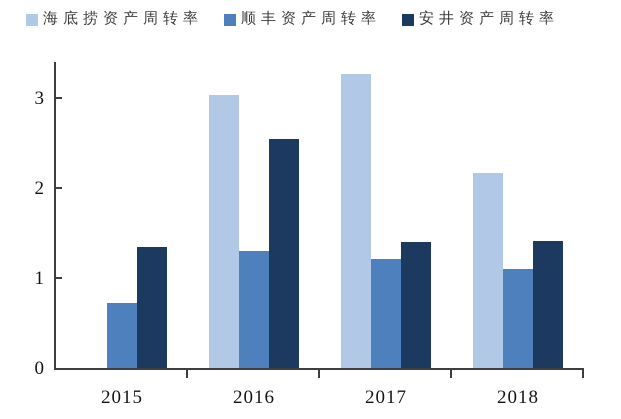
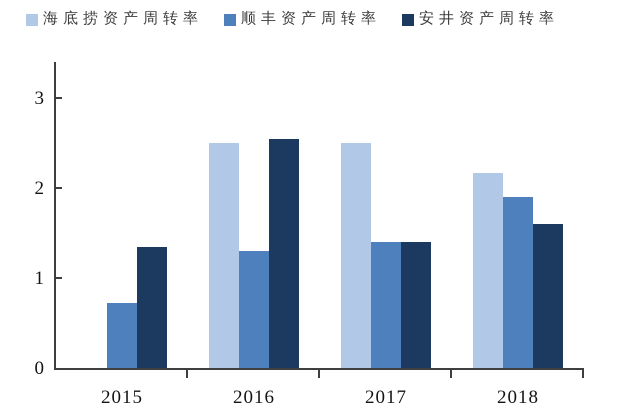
海底捞资产周转率/2016: 3.0 -> 2.5
海底捞资产周转率/2017: 3.3 -> 2.5
顺丰资产周转率/2017: 1.2 -> 1.4
顺丰资产周转率/2018: 1.1 -> 1.9
安井资产周转率/2018: 1.4 -> 1.6
